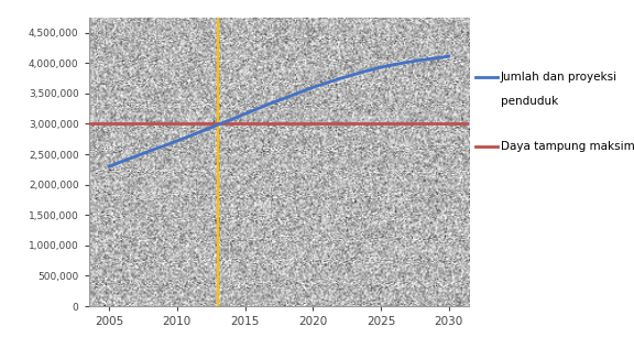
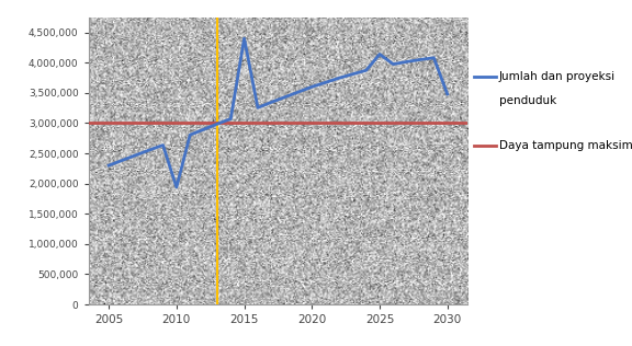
2010: 2,720,000 -> 1,940,000
2015: 3,160,000 -> 4,400,000
2025: 3,930,000 -> 4,140,000
2030: 4,110,000 -> 3,480,000
